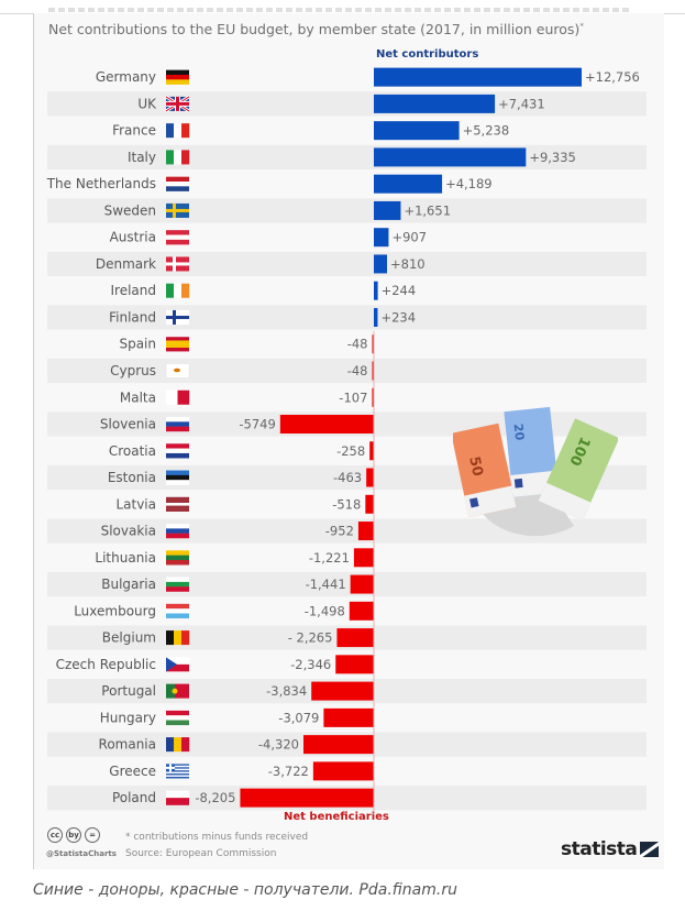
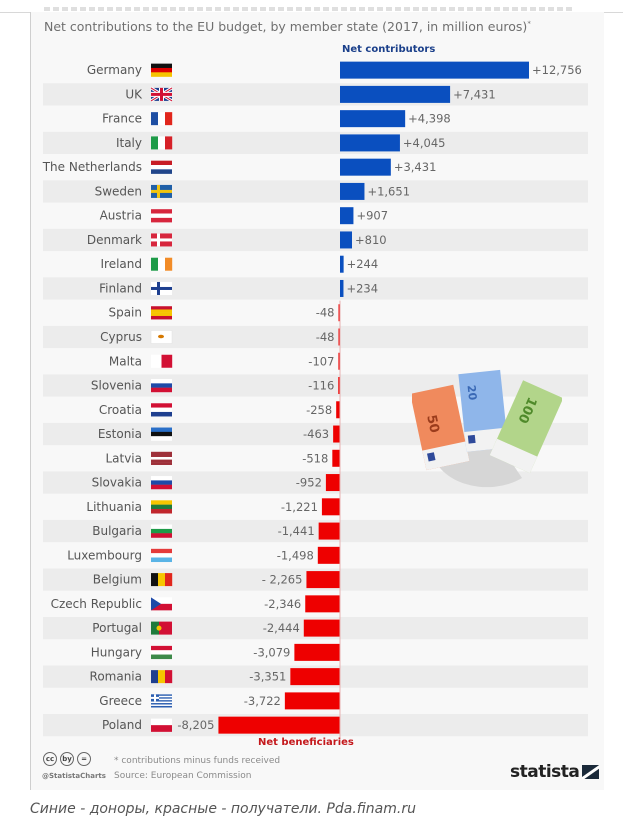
France: +5,238 -> +4,398
Italy: +9,335 -> +4,045
The Netherlands: +4,189 -> +3,431
Slovenia: -5749 -> -116
Portugal: -3,834 -> -2,444
Romania: -4,320 -> -3,351
